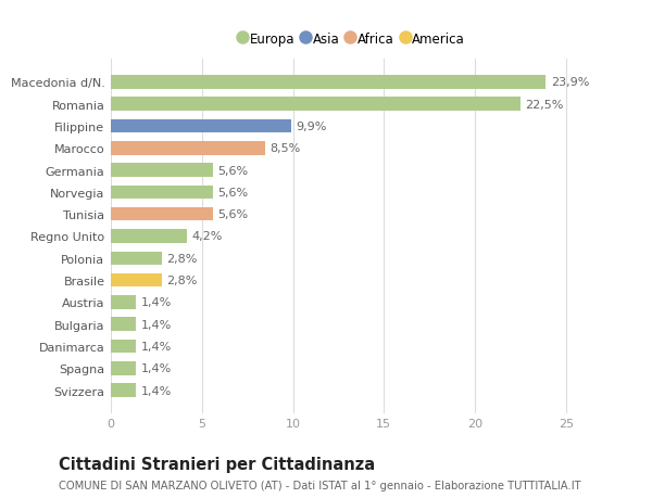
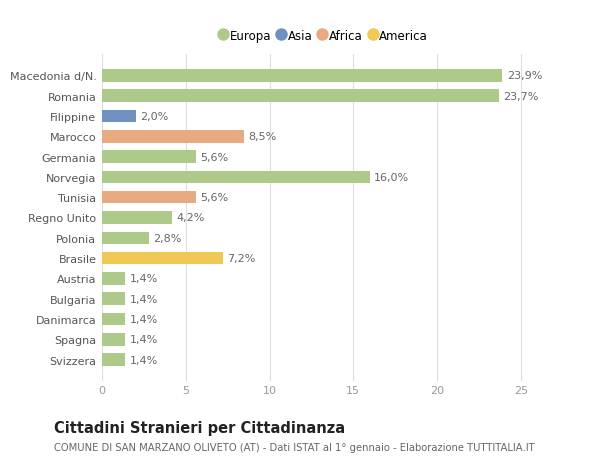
Romania: 22,5% -> 23,7%
Filippine: 9,9% -> 2,0%
Norvegia: 5,6% -> 16,0%
Brasile: 2,8% -> 7,2%
